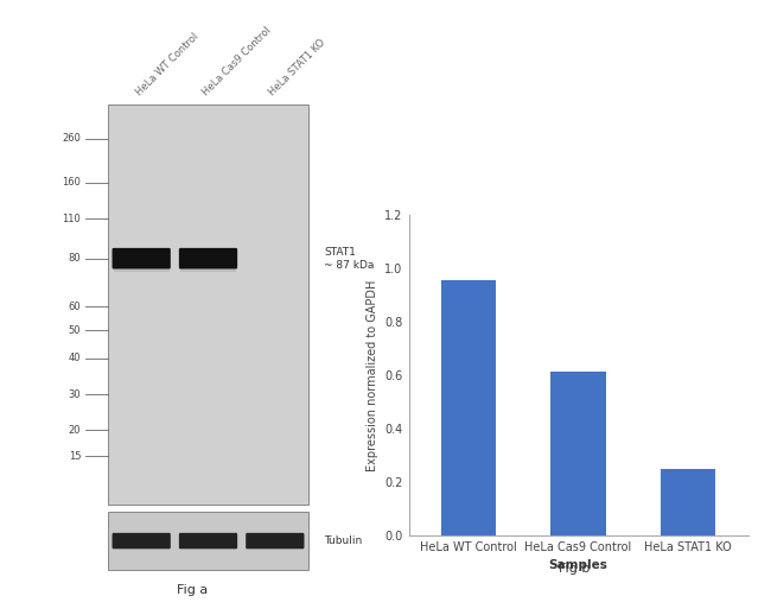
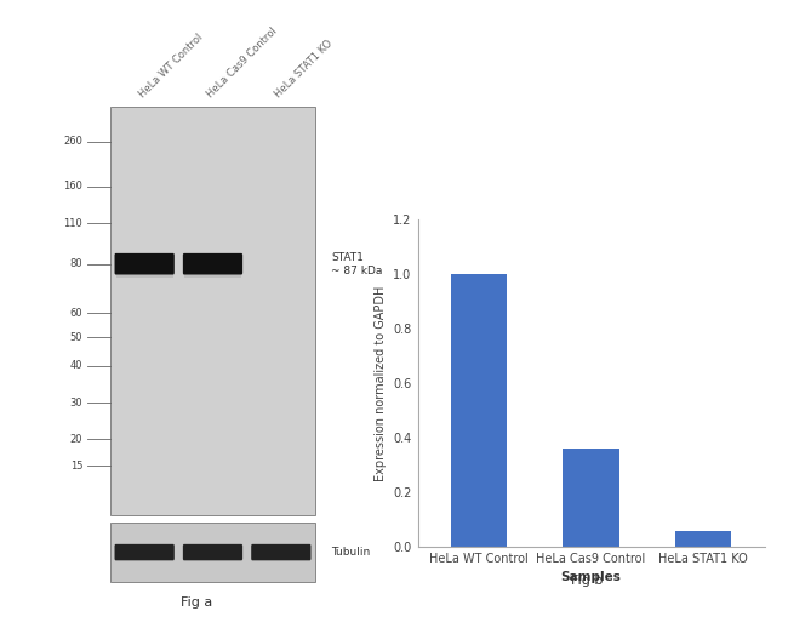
HeLa WT Control: 0.955 -> 1.000
HeLa Cas9 Control: 0.615 -> 0.360
HeLa STAT1 KO: 0.250 -> 0.055
